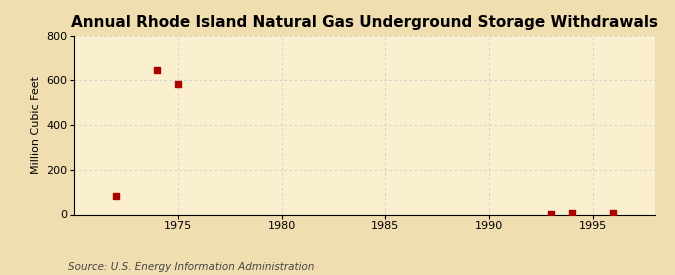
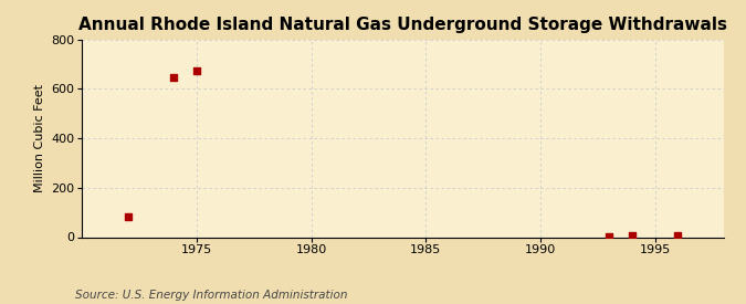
1975: 585 -> 672
